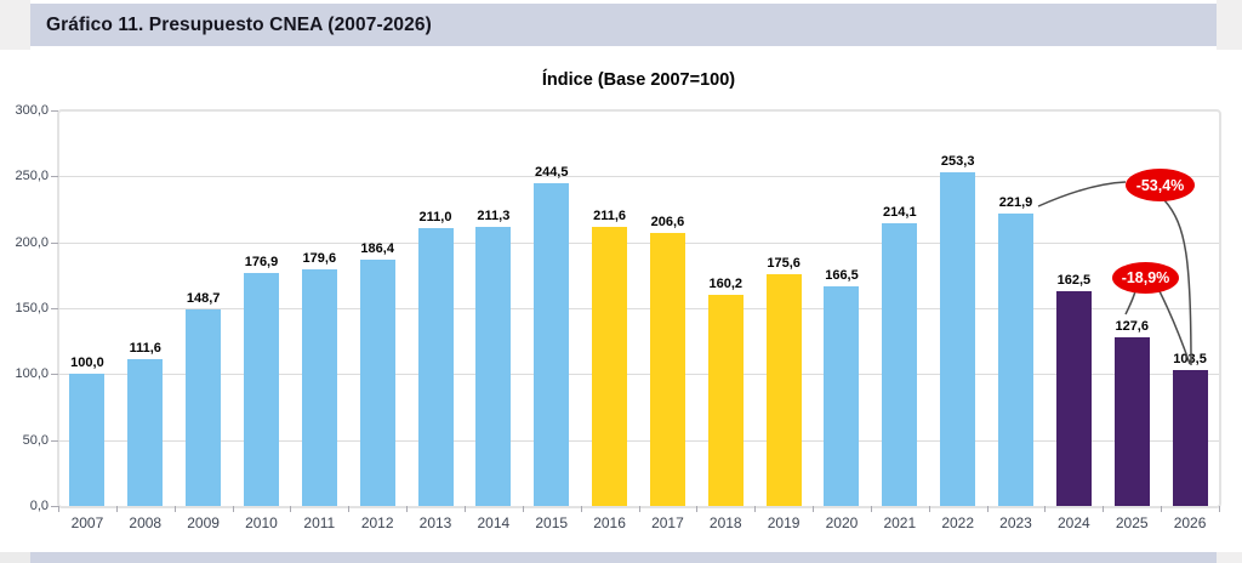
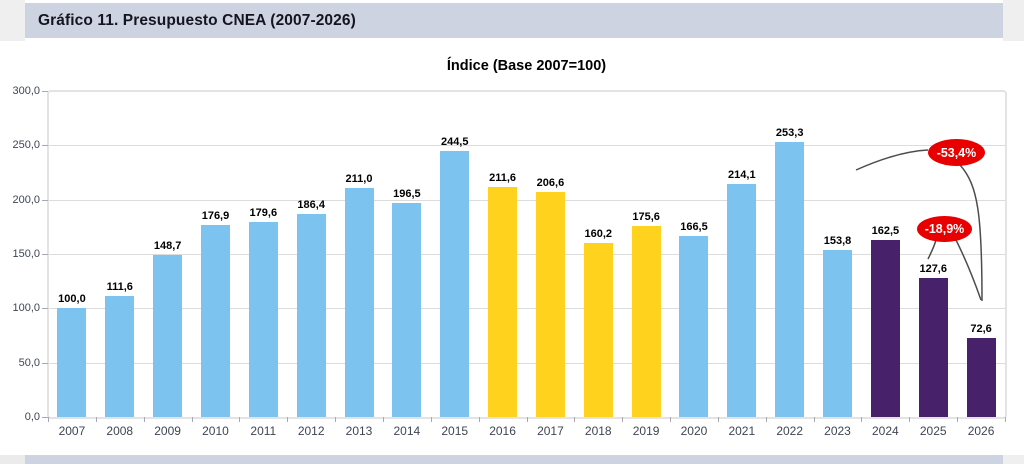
2014: 211,3 -> 196,5
2023: 221,9 -> 153,8
2026: 103,5 -> 72,6
